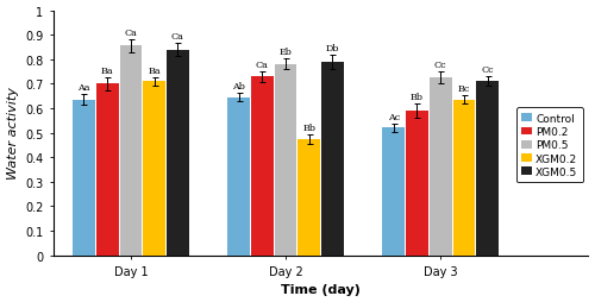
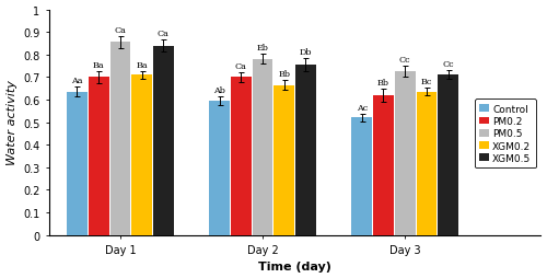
Control/Day 2: 0.645 -> 0.595
PM0.2/Day 2: 0.73 -> 0.70
XGM0.2/Day 2: 0.475 -> 0.665
XGM0.5/Day 2: 0.790 -> 0.755
PM0.2/Day 3: 0.59 -> 0.62
